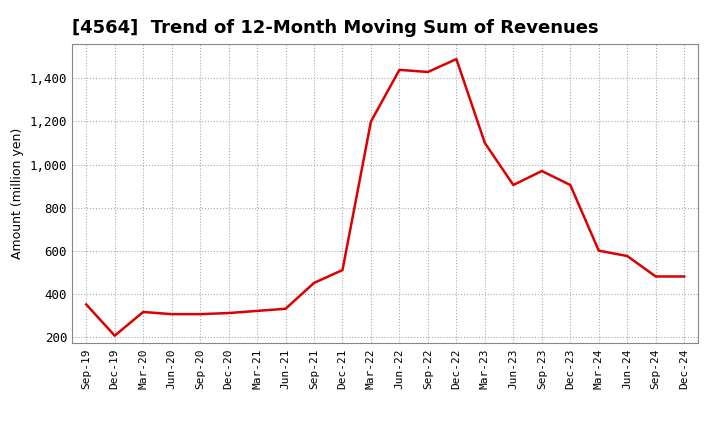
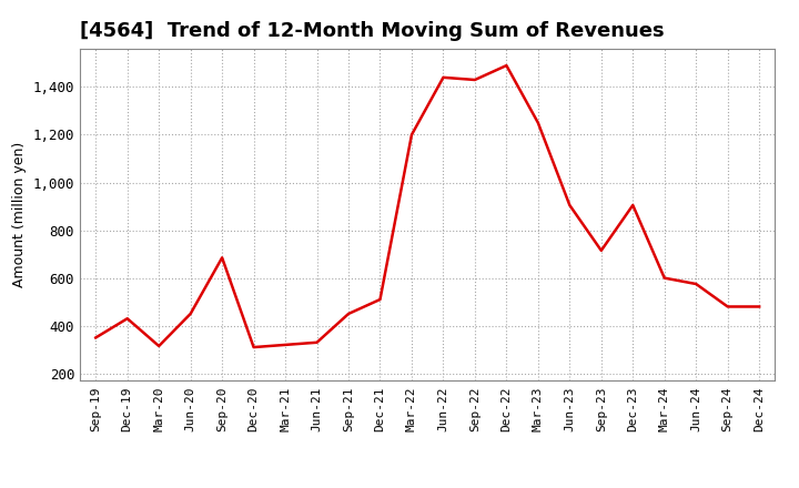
Dec-19: 205 -> 430
Jun-20: 305 -> 450
Sep-20: 305 -> 685
Mar-23: 1,100 -> 1,250
Sep-23: 970 -> 715
